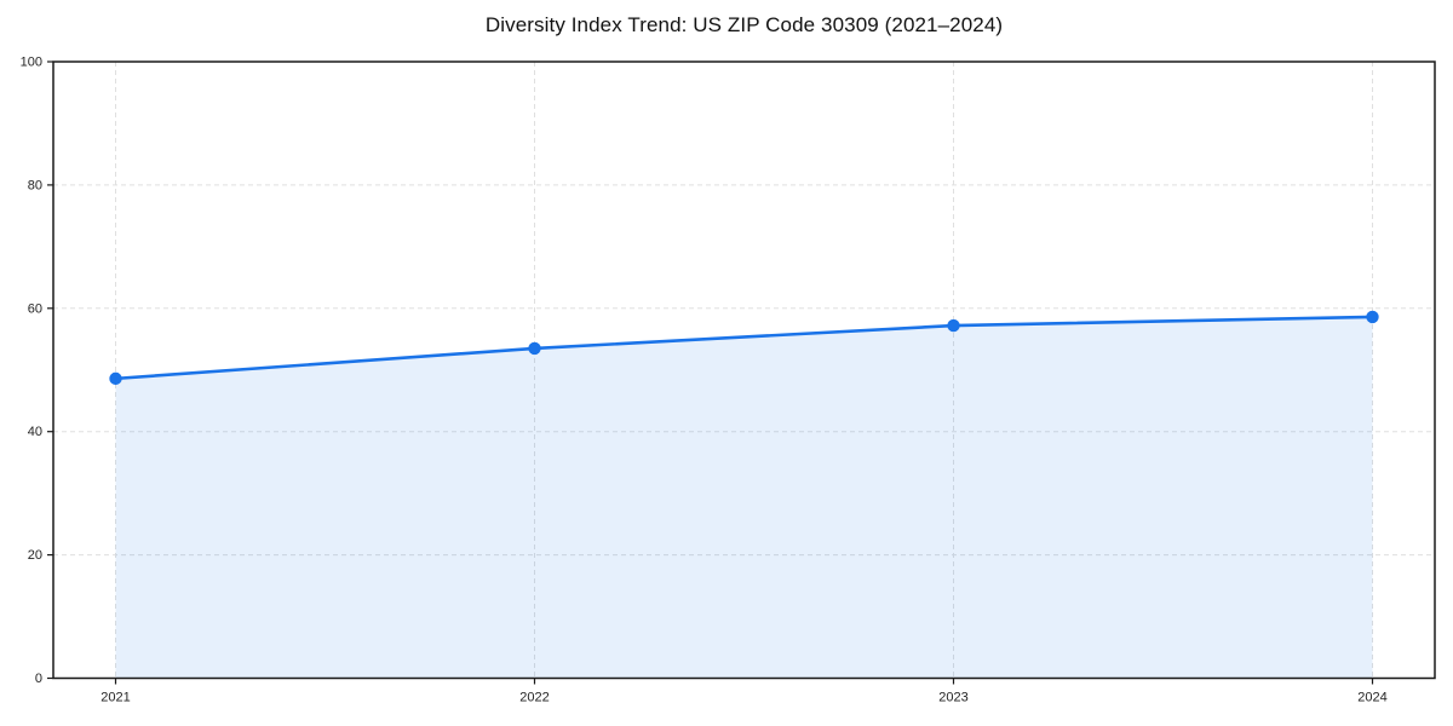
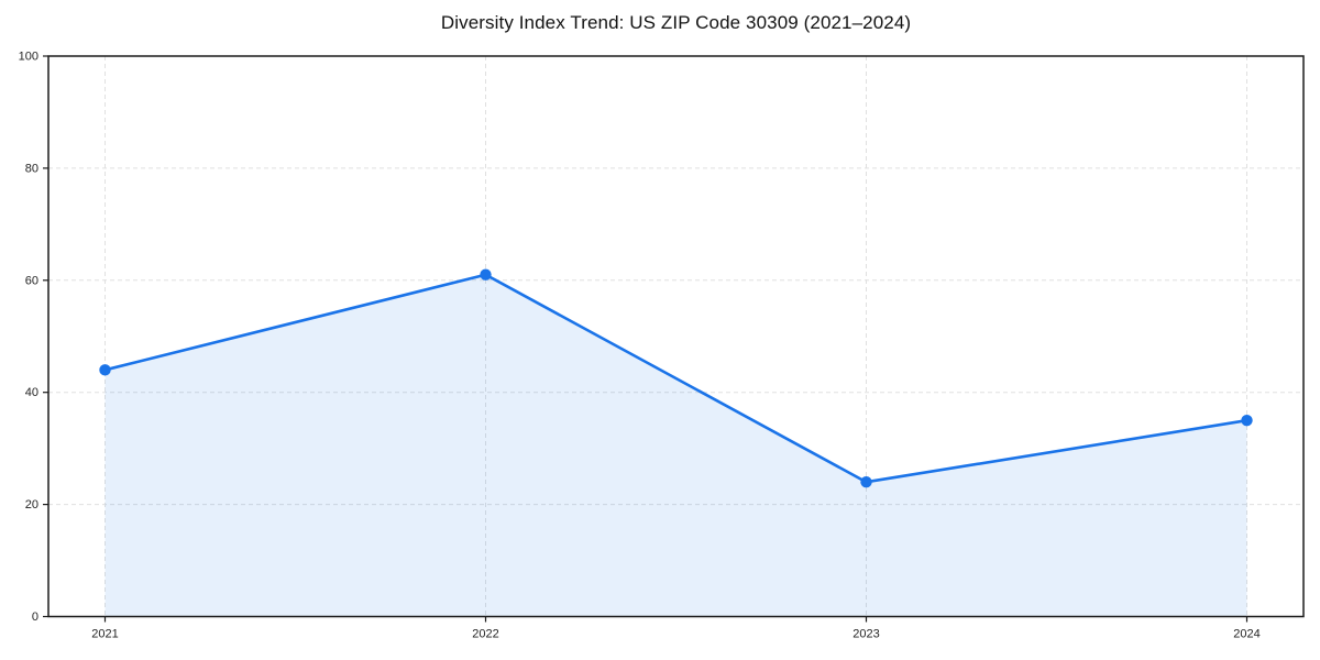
2021: 49 -> 44
2022: 54 -> 61
2023: 57 -> 24
2024: 59 -> 35
